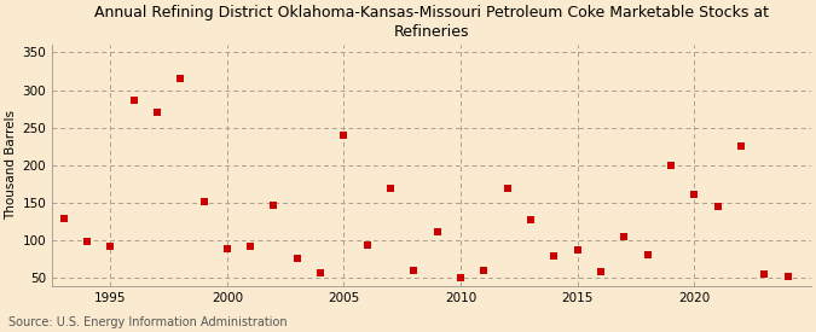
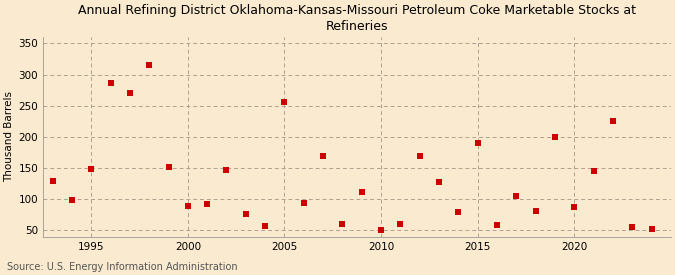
1995: 92 -> 148
2005: 240 -> 256
2015: 88 -> 191
2020: 162 -> 87
